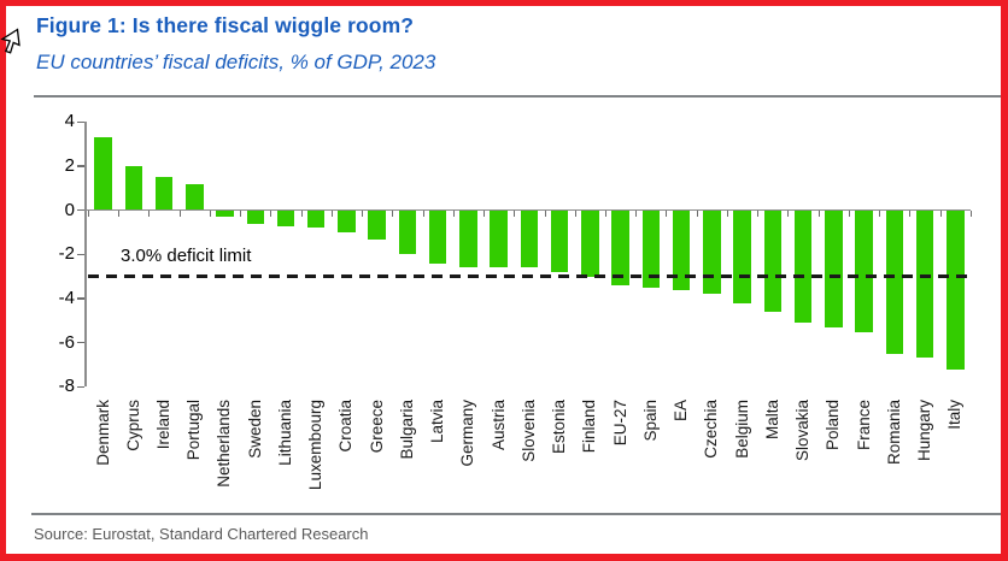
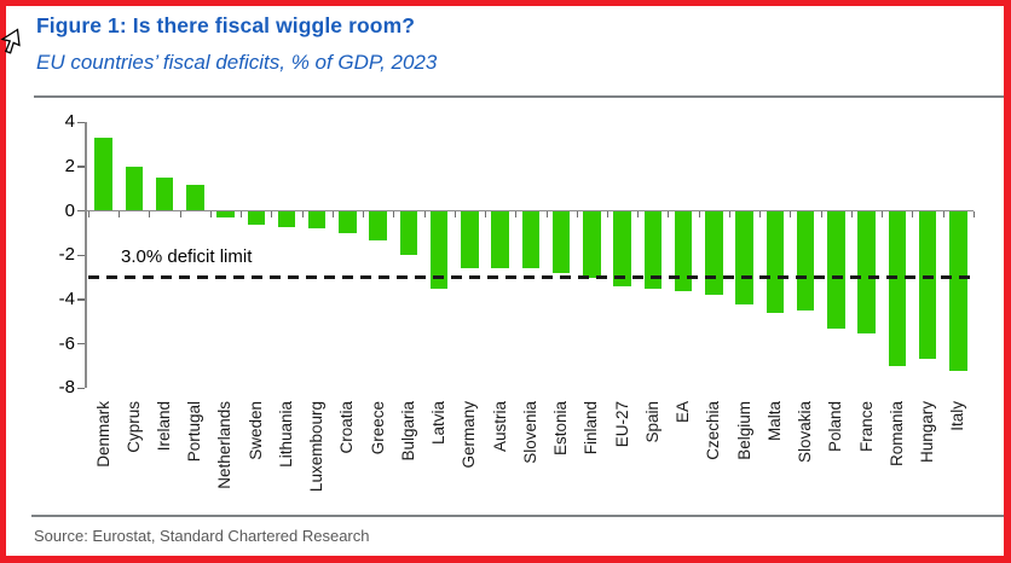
Latvia: -2.4 -> -3.5
Slovakia: -5.1 -> -4.5
Romania: -6.5 -> -7.0
